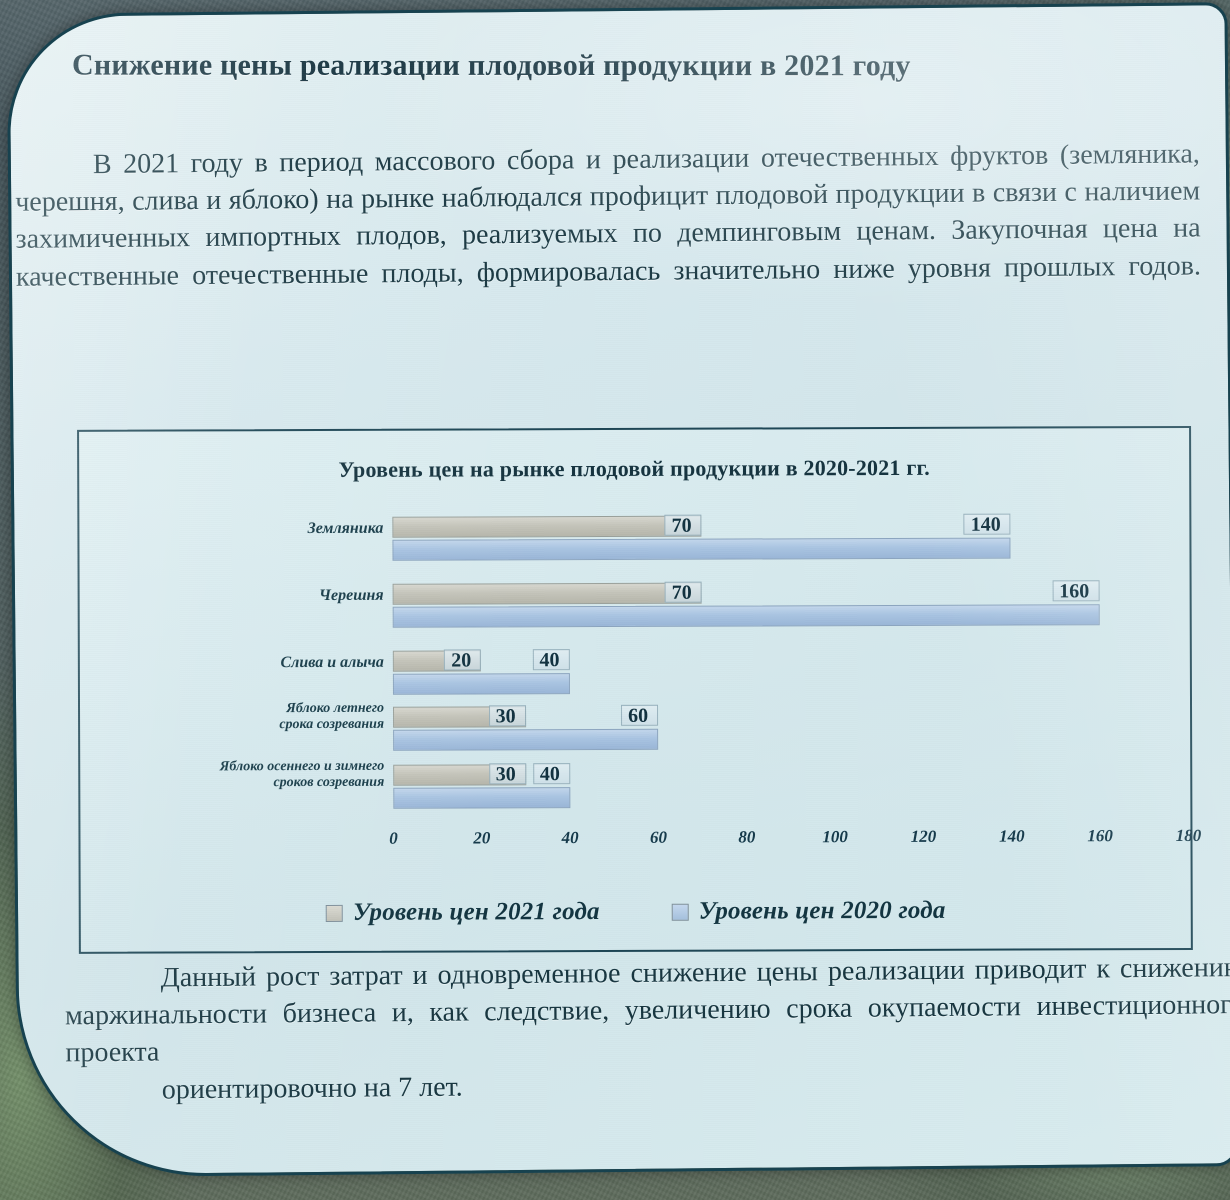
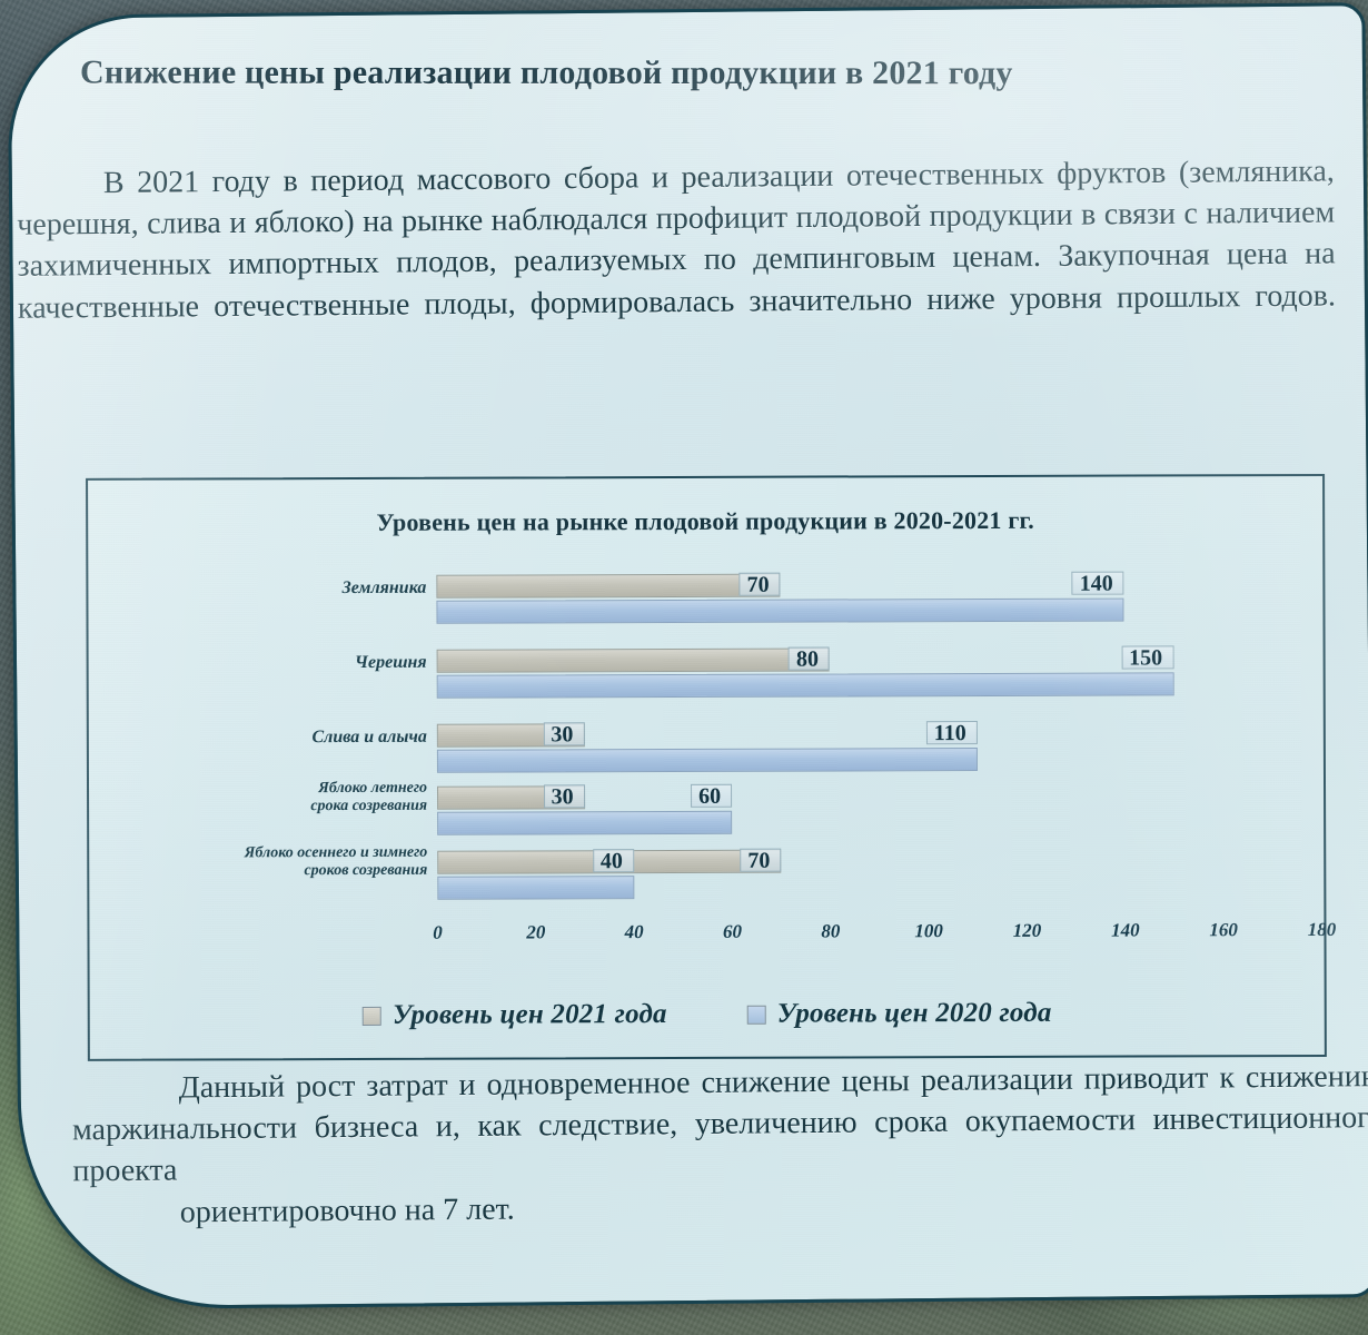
Уровень цен 2021 года/Черешня: 70 -> 80
Уровень цен 2020 года/Черешня: 160 -> 150
Уровень цен 2021 года/Слива и алыча: 20 -> 30
Уровень цен 2020 года/Слива и алыча: 40 -> 110
Уровень цен 2021 года/Яблоко осеннего и зимнего сроков созревания: 30 -> 70
